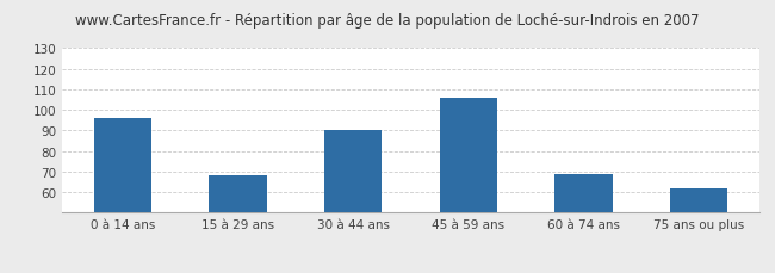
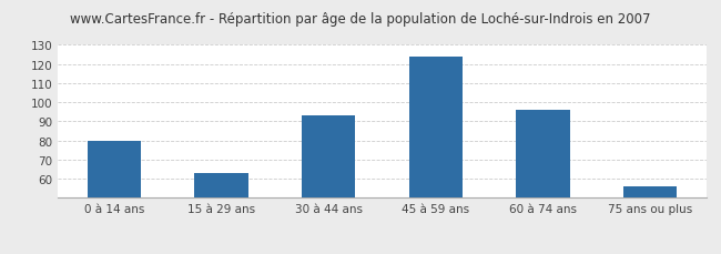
0 à 14 ans: 96 -> 80
15 à 29 ans: 68 -> 63
30 à 44 ans: 90 -> 93
45 à 59 ans: 106 -> 124
60 à 74 ans: 69 -> 96
75 ans ou plus: 62 -> 56
